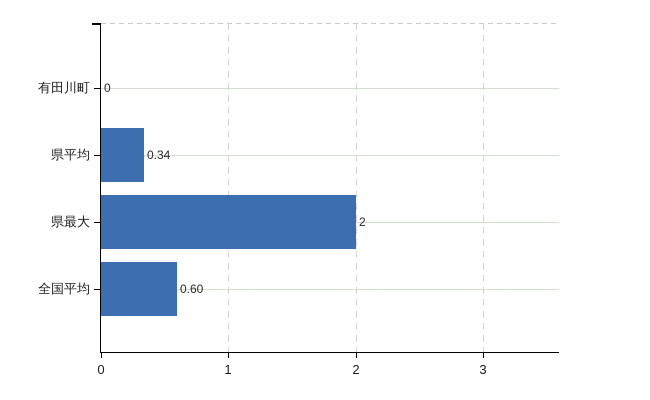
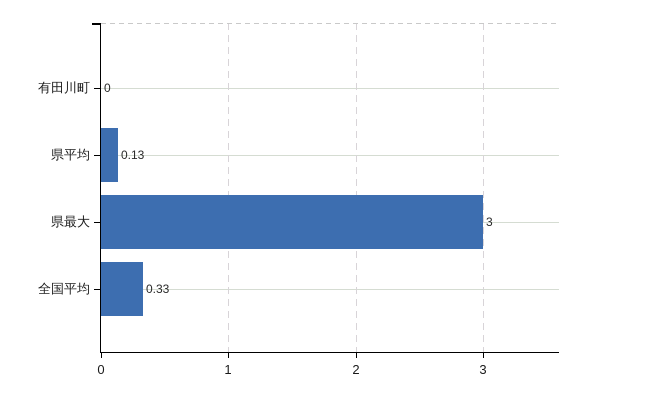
県平均: 0.34 -> 0.13
県最大: 2 -> 3
全国平均: 0.60 -> 0.33
